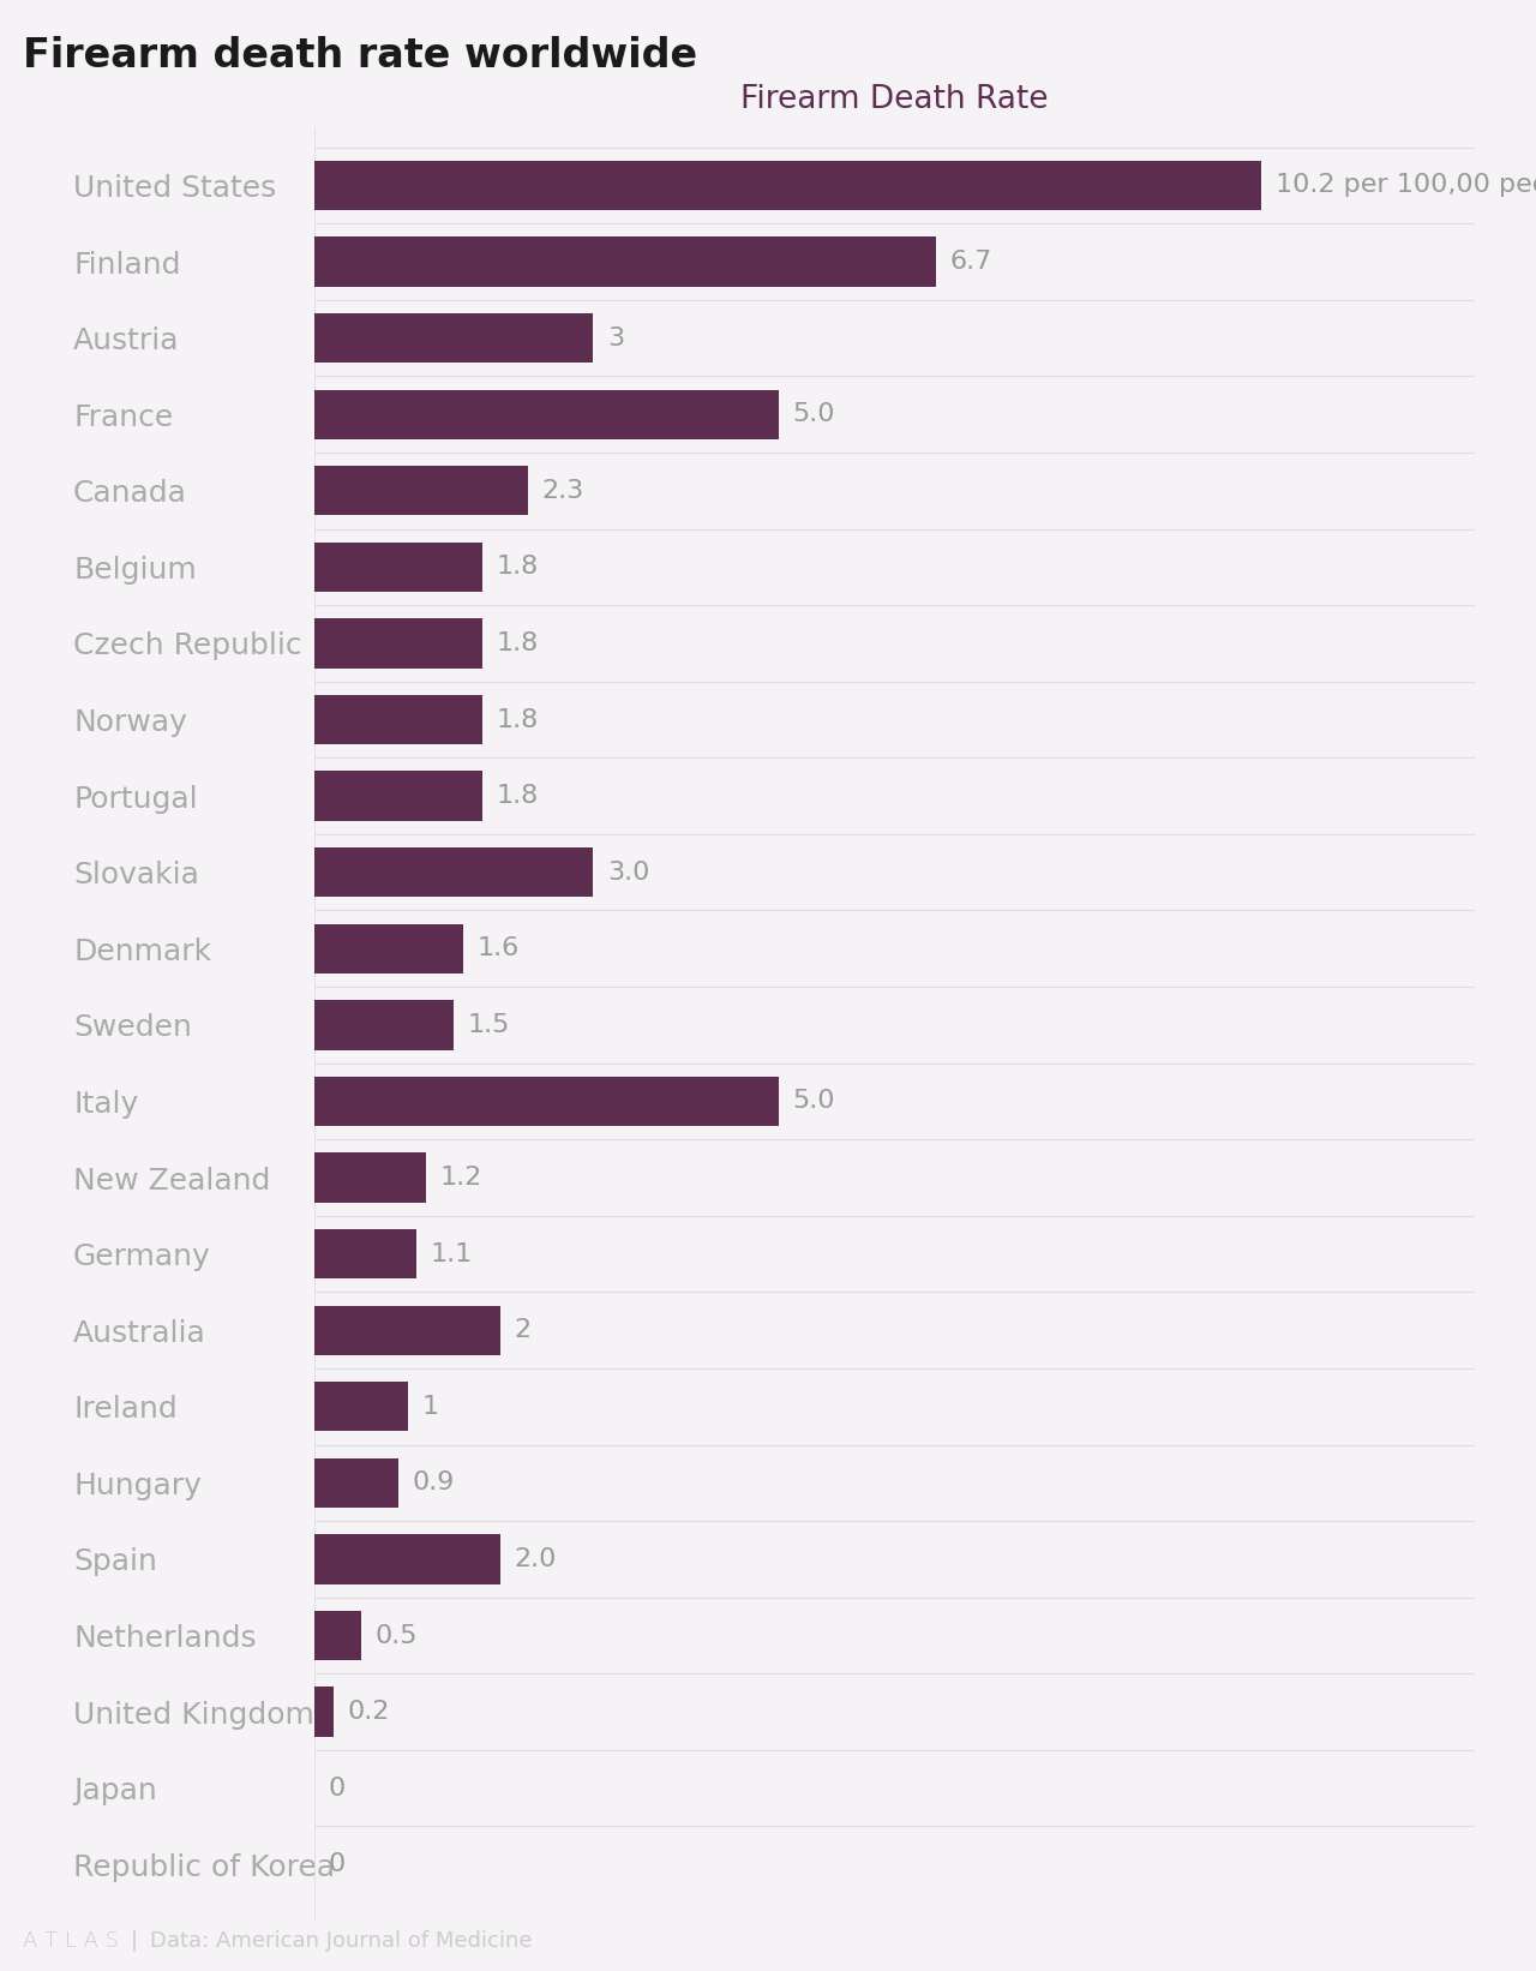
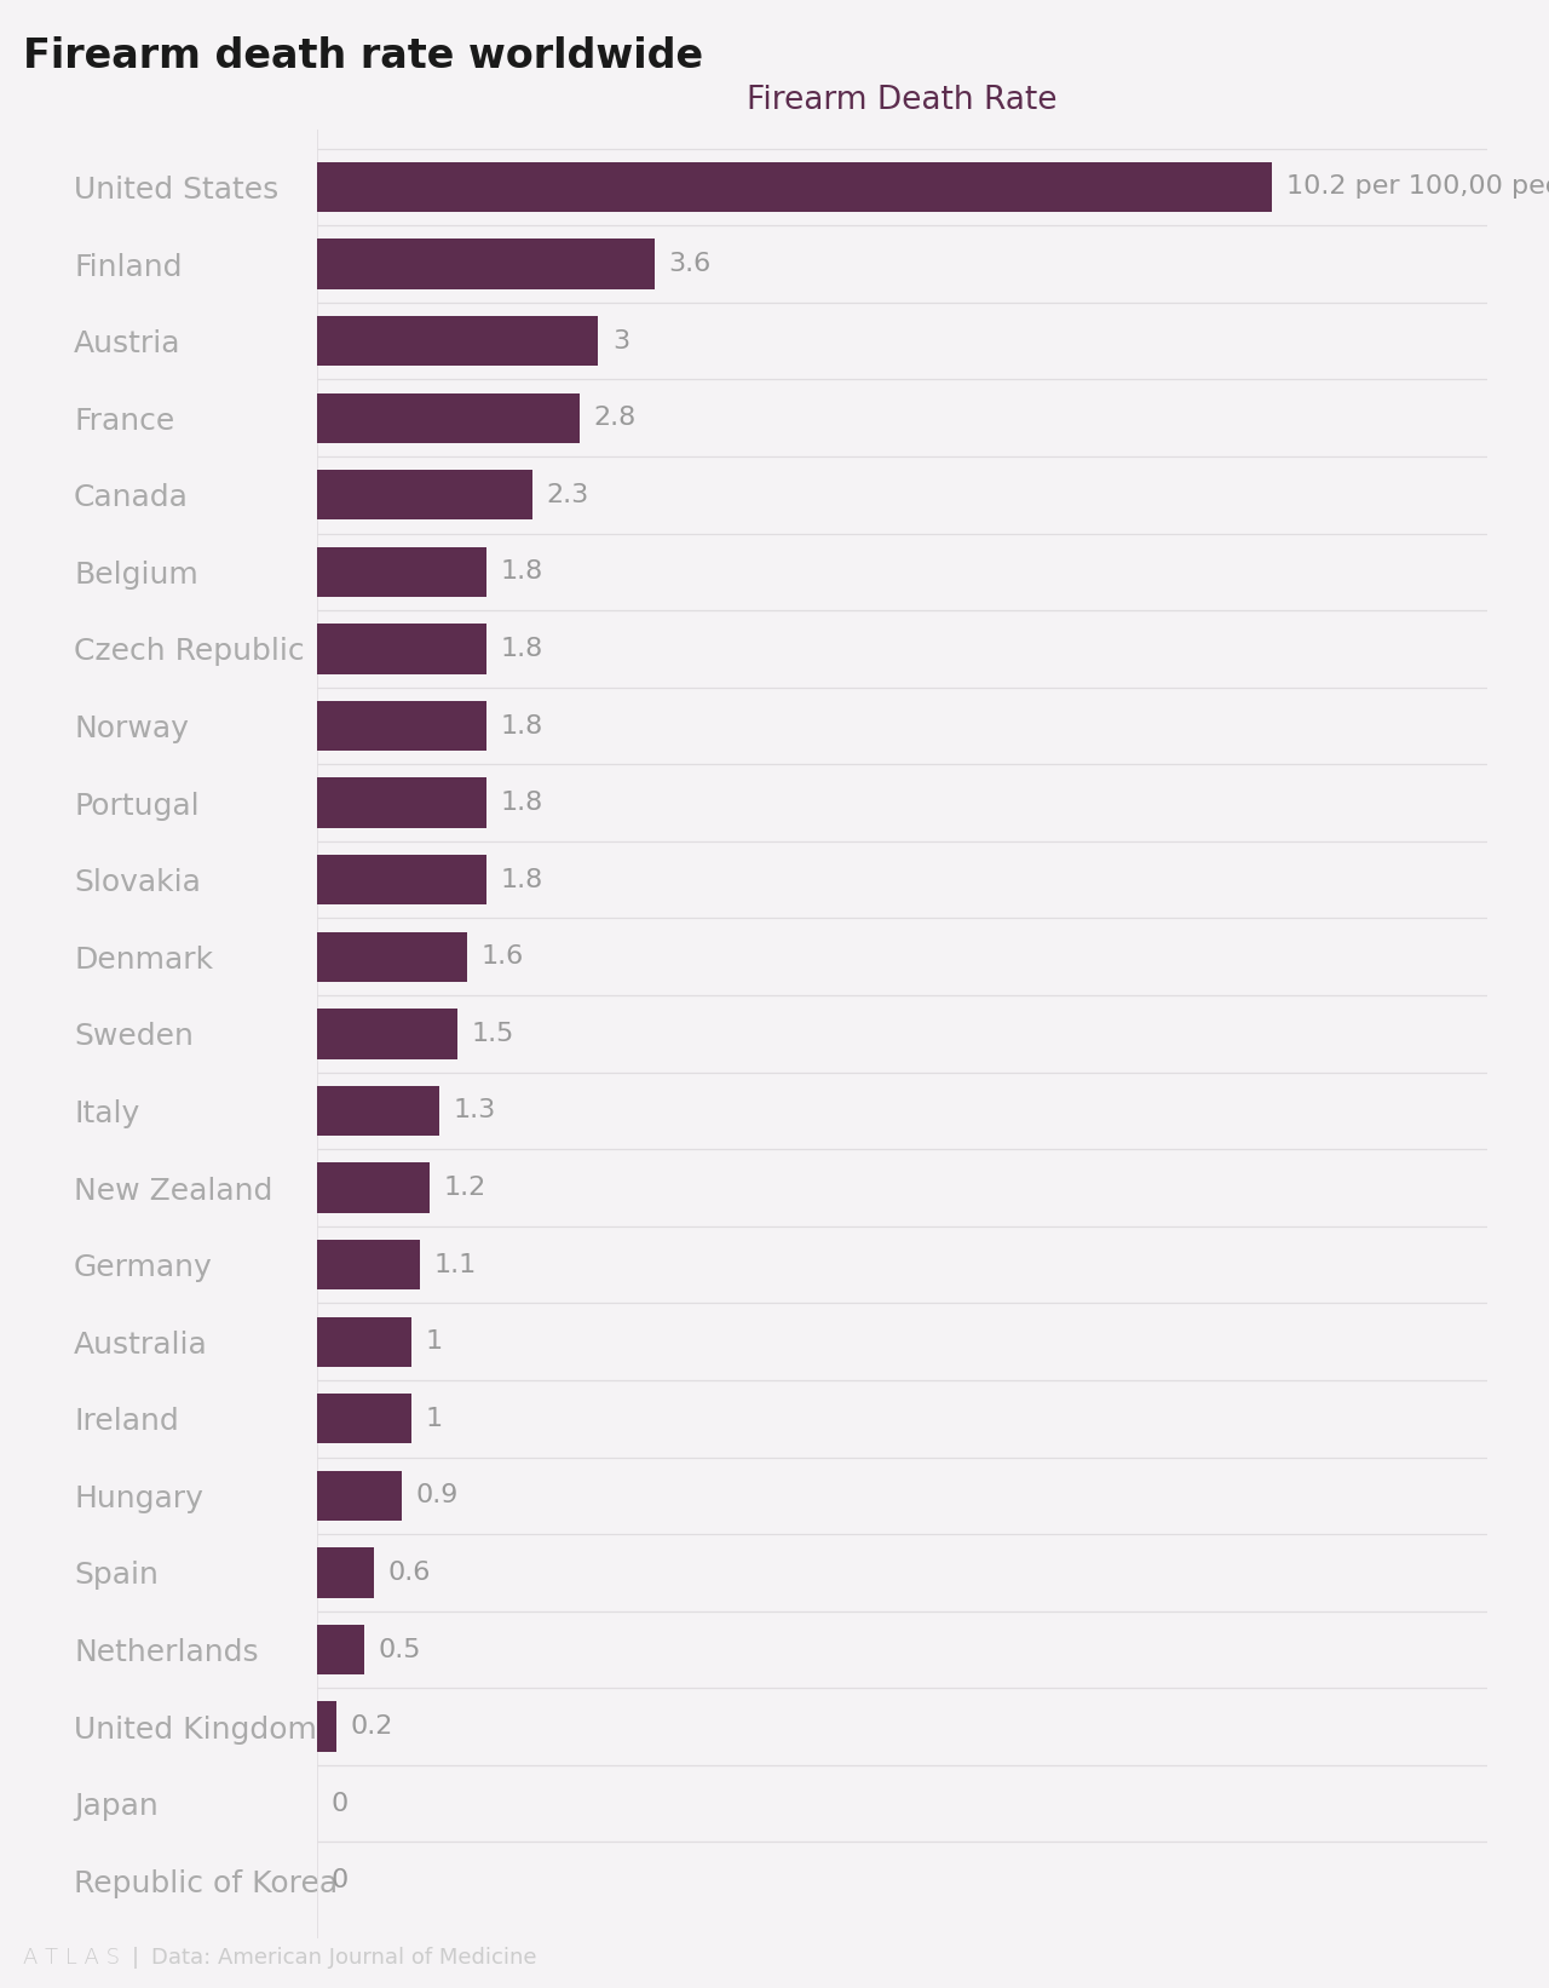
Finland: 6.7 -> 3.6
France: 5.0 -> 2.8
Slovakia: 3.0 -> 1.8
Italy: 5.0 -> 1.3
Australia: 2 -> 1
Spain: 2.0 -> 0.6
